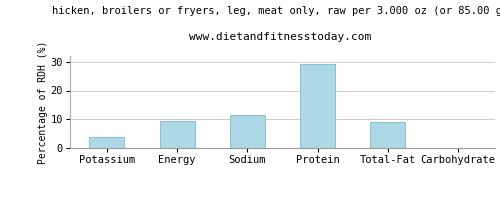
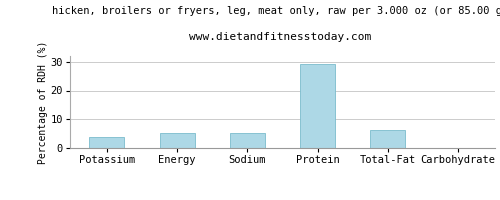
Energy: 9.5 -> 5.2
Sodium: 11.5 -> 5.2
Total-Fat: 9.0 -> 6.2
